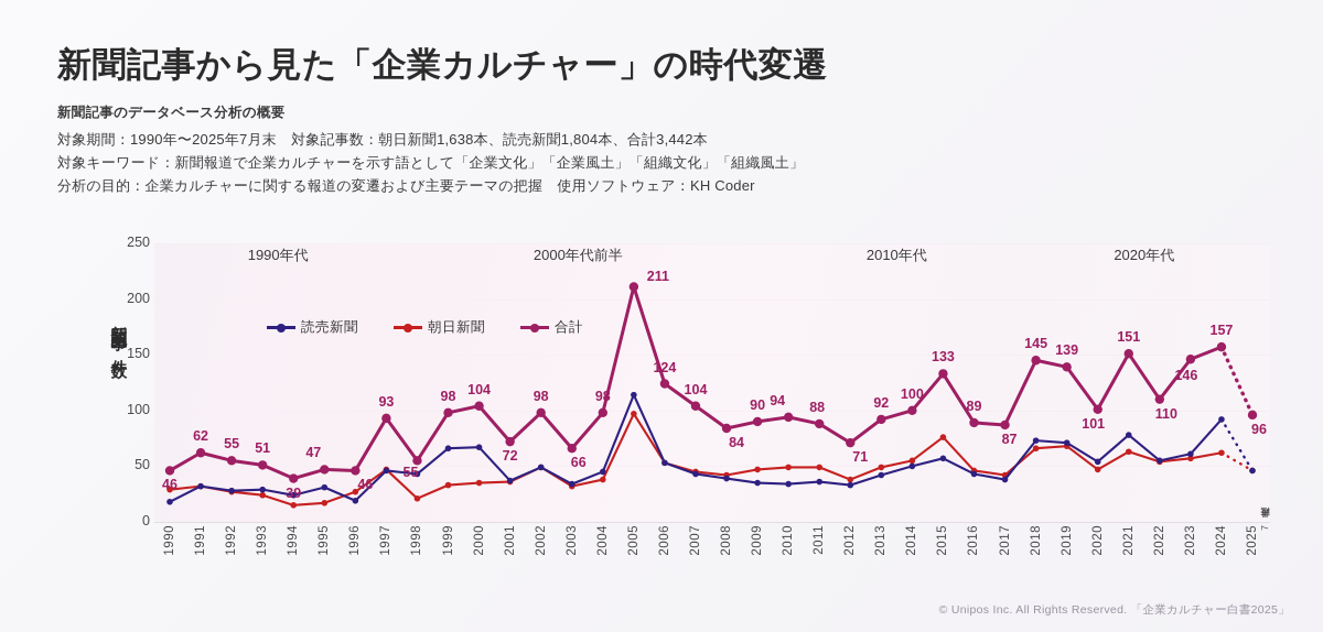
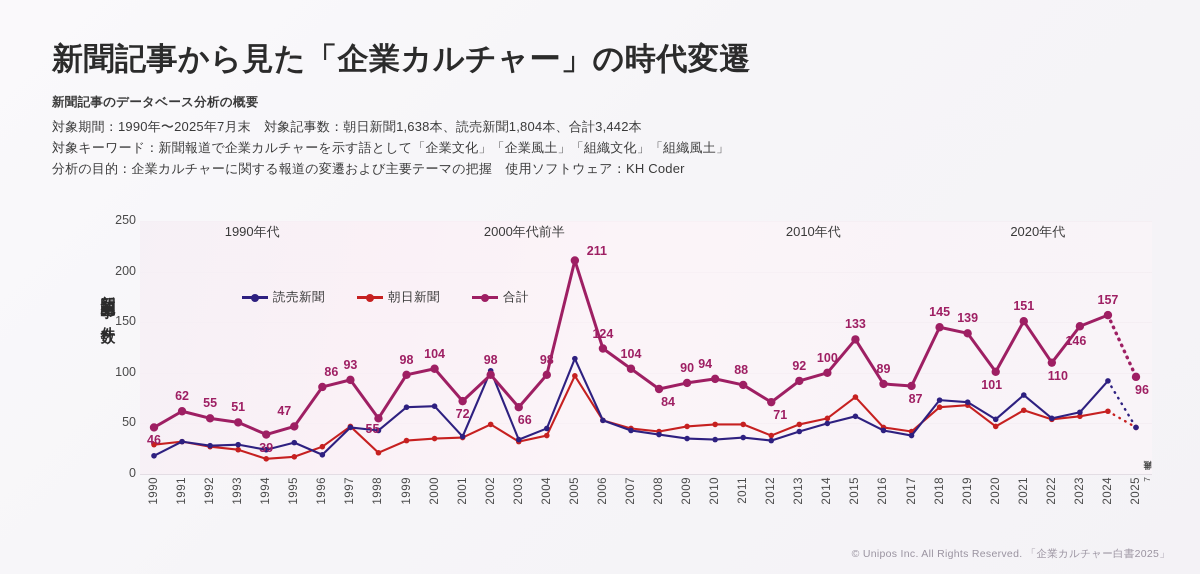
合計/1996: 46 -> 86
読売新聞/2002: 49 -> 102
